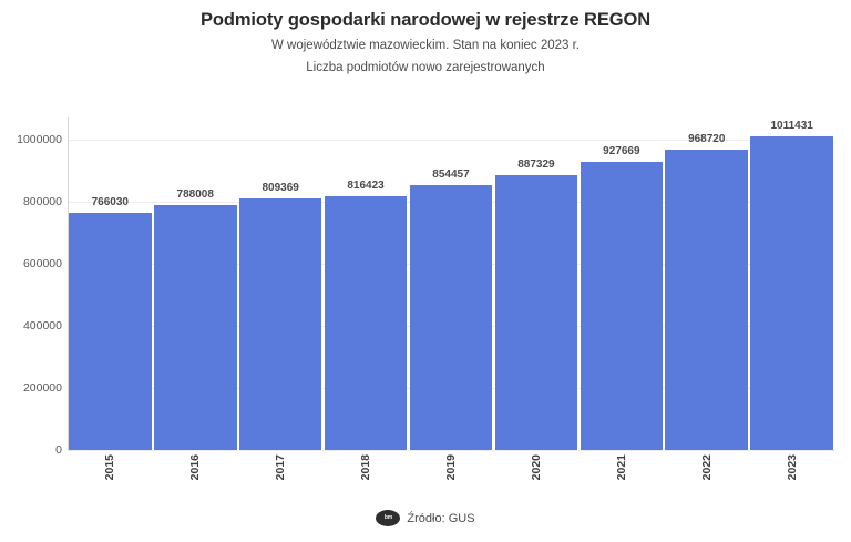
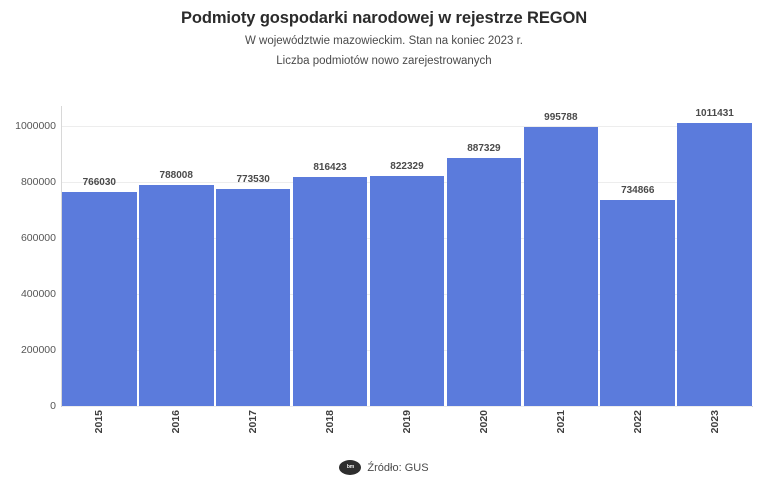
2017: 809369 -> 773530
2019: 854457 -> 822329
2021: 927669 -> 995788
2022: 968720 -> 734866
